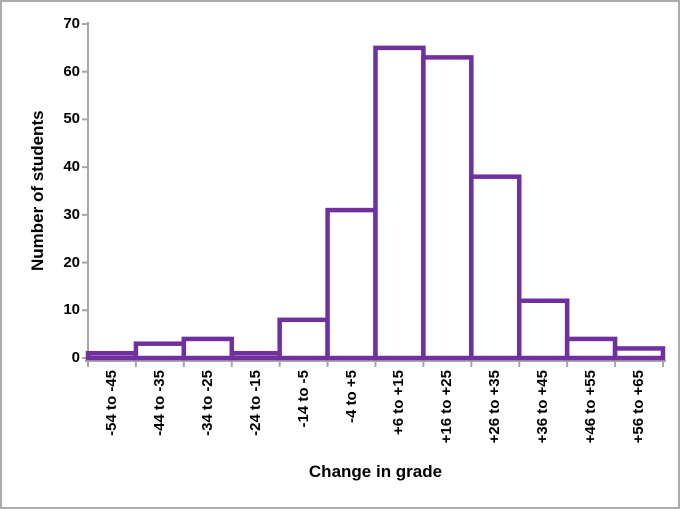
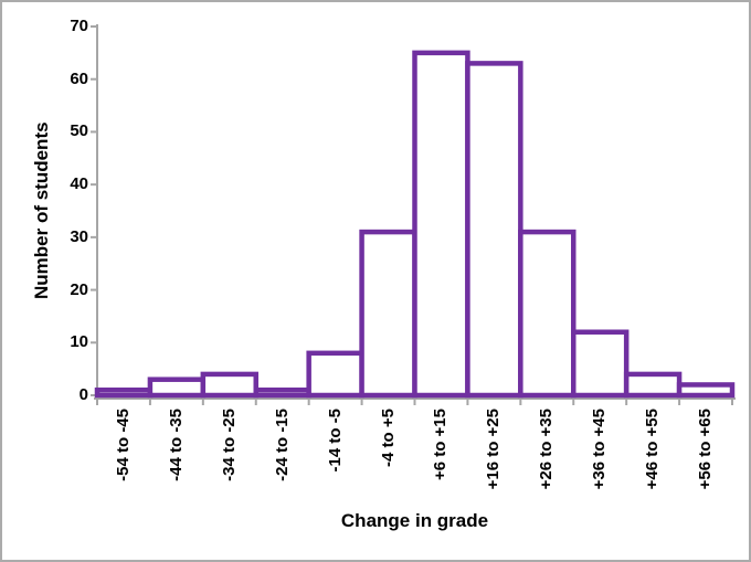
+26 to +35: 38 -> 31
